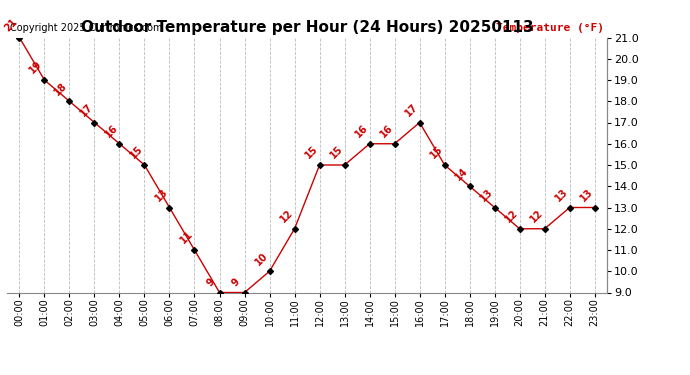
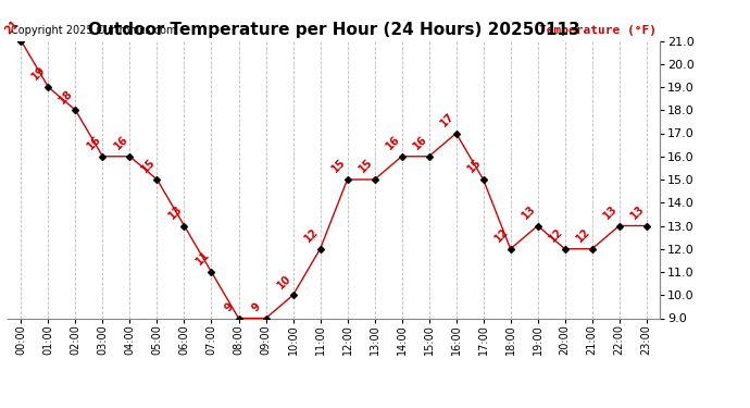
03:00: 17 -> 16
18:00: 14 -> 12
